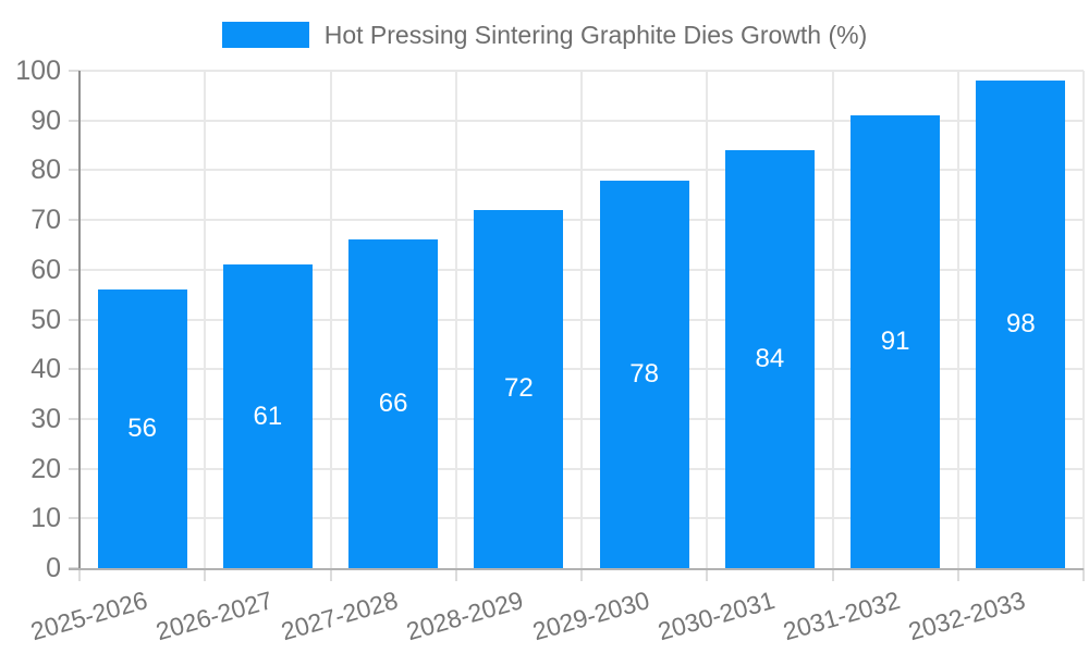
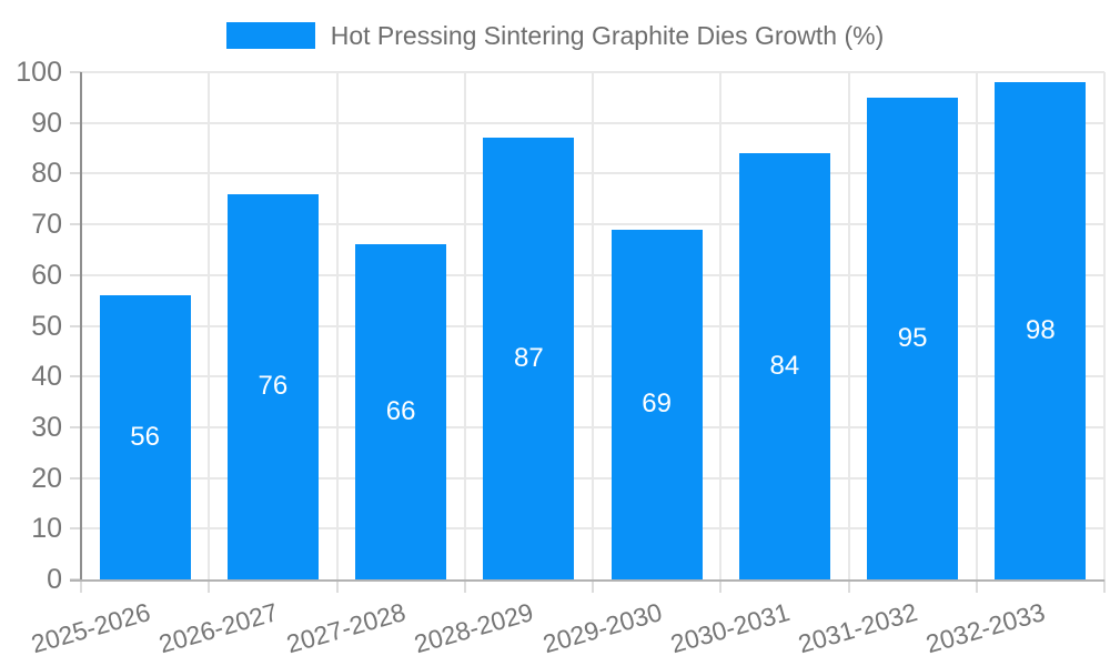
2026-2027: 61 -> 76
2028-2029: 72 -> 87
2029-2030: 78 -> 69
2031-2032: 91 -> 95
